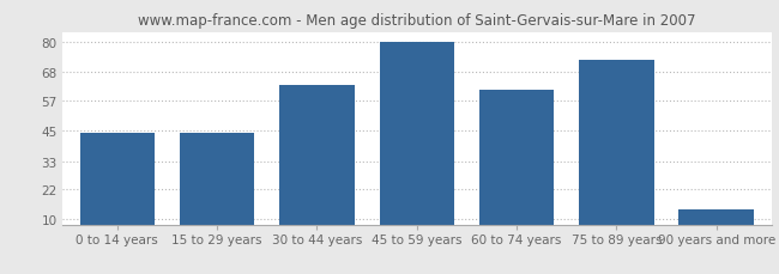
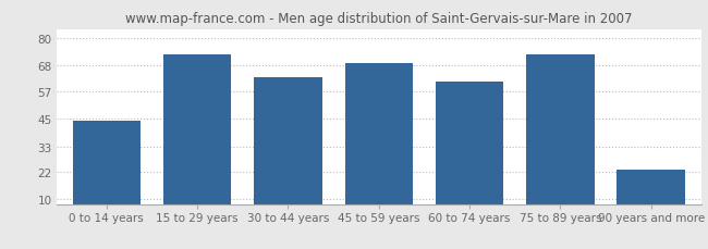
15 to 29 years: 44 -> 73
45 to 59 years: 80 -> 69
90 years and more: 14 -> 23
